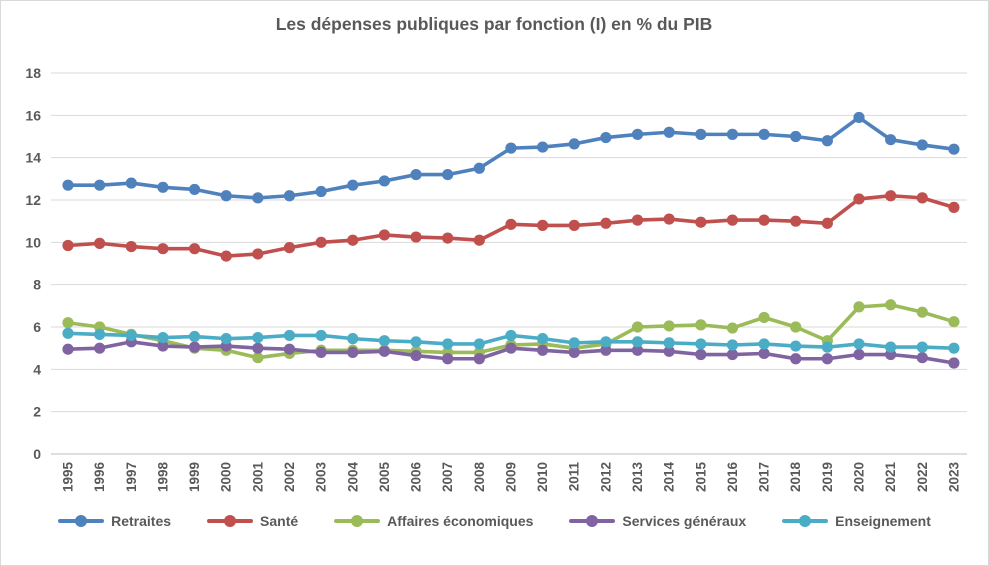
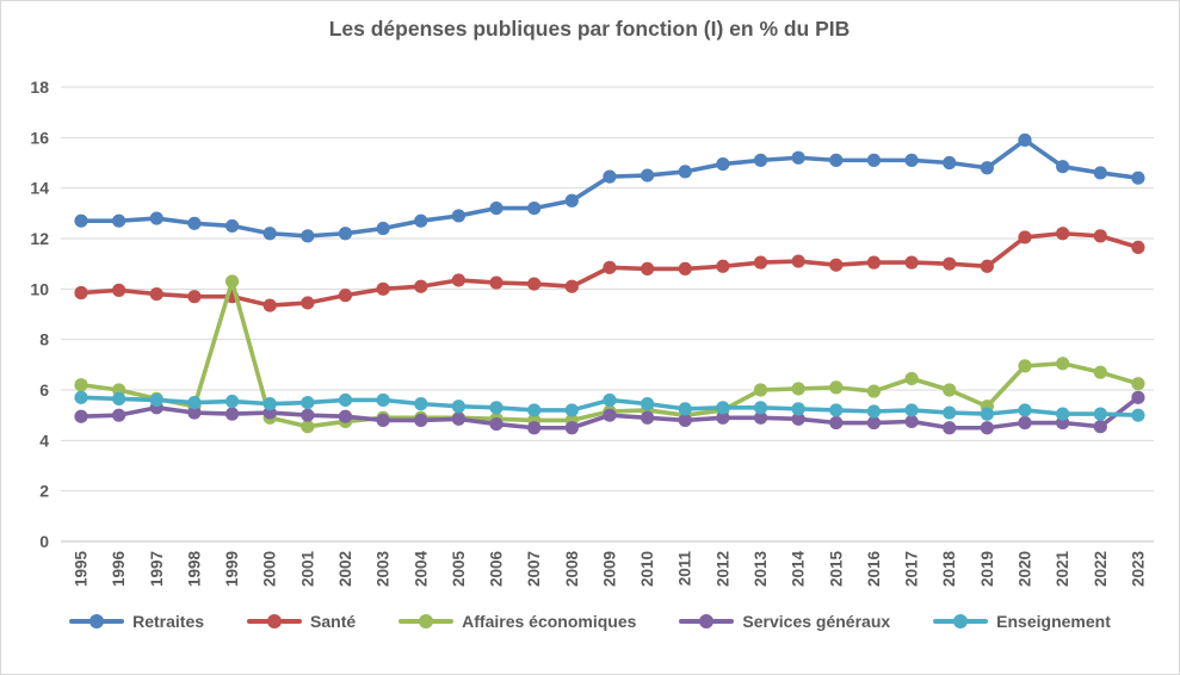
Affaires économiques/1999: 5.0 -> 10.3
Services généraux/2023: 4.3 -> 5.7
